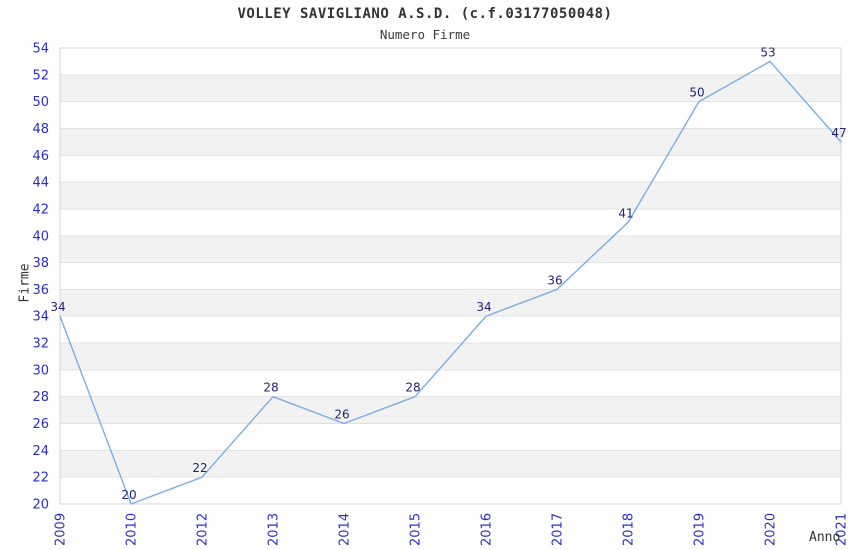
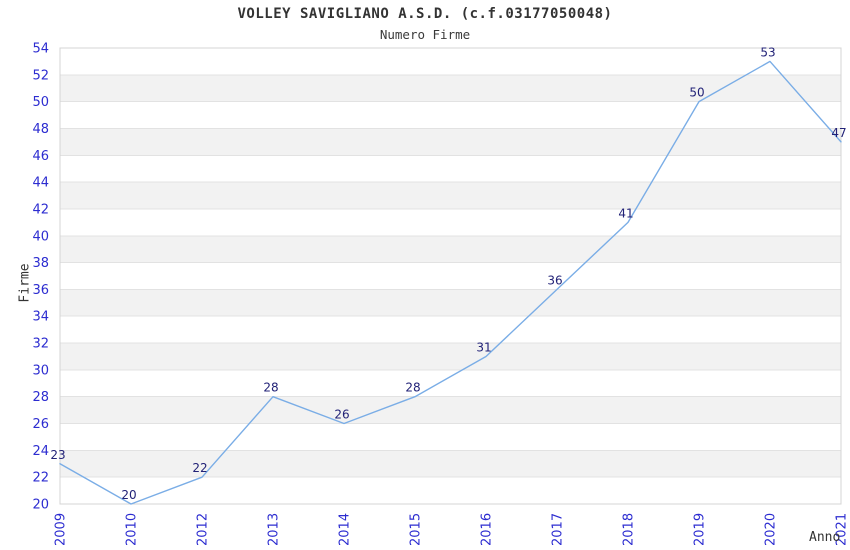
2009: 34 -> 23
2016: 34 -> 31
